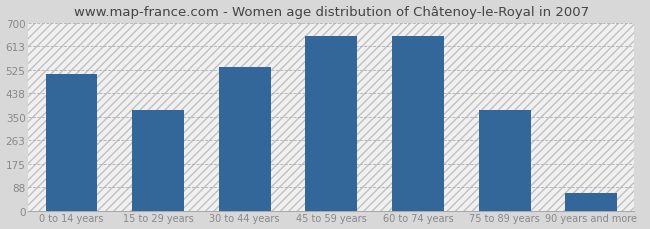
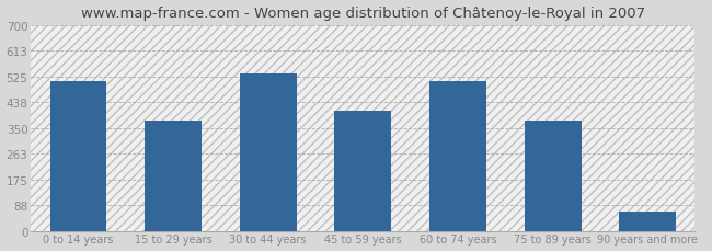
45 to 59 years: 650 -> 410
60 to 74 years: 652 -> 510
